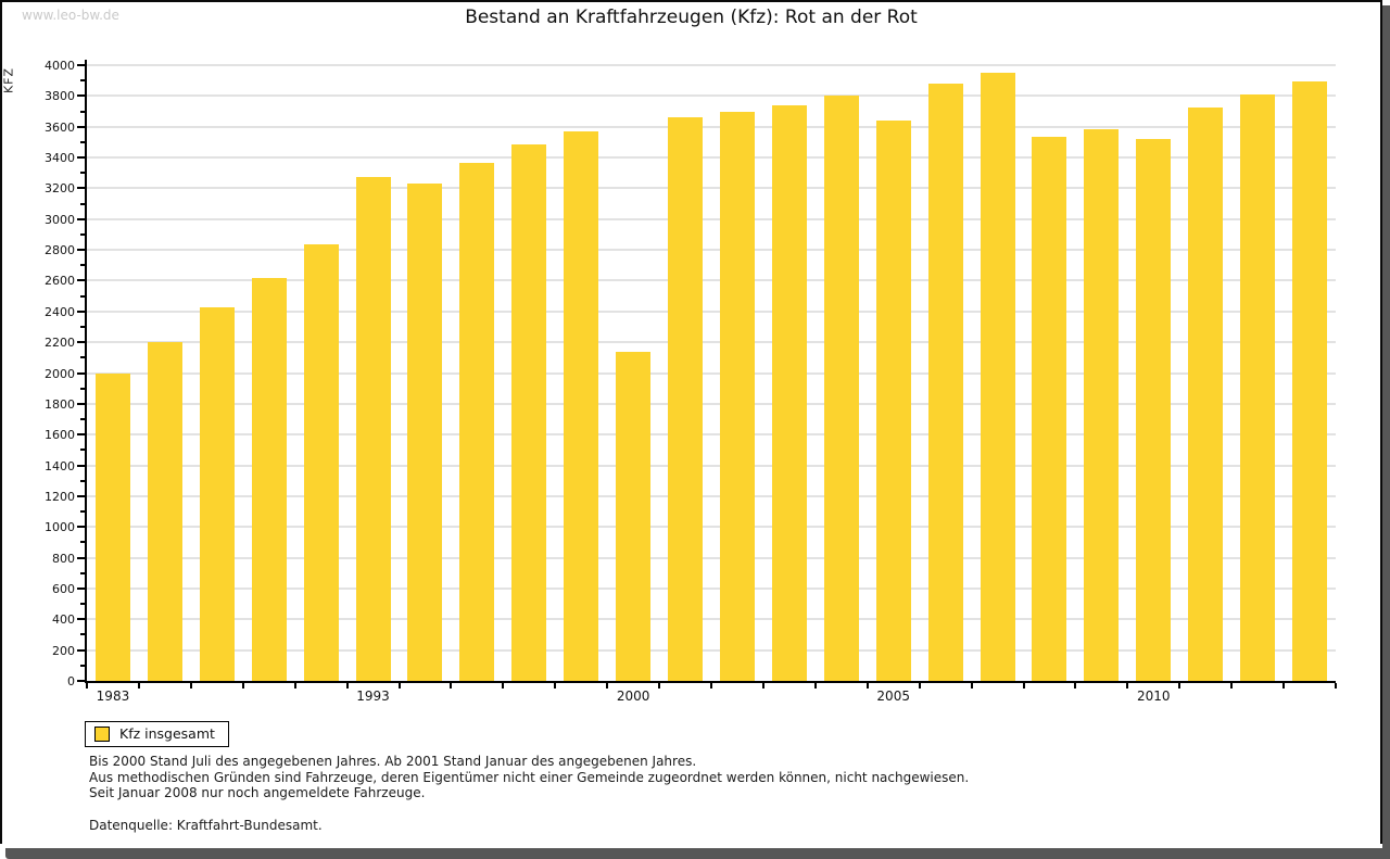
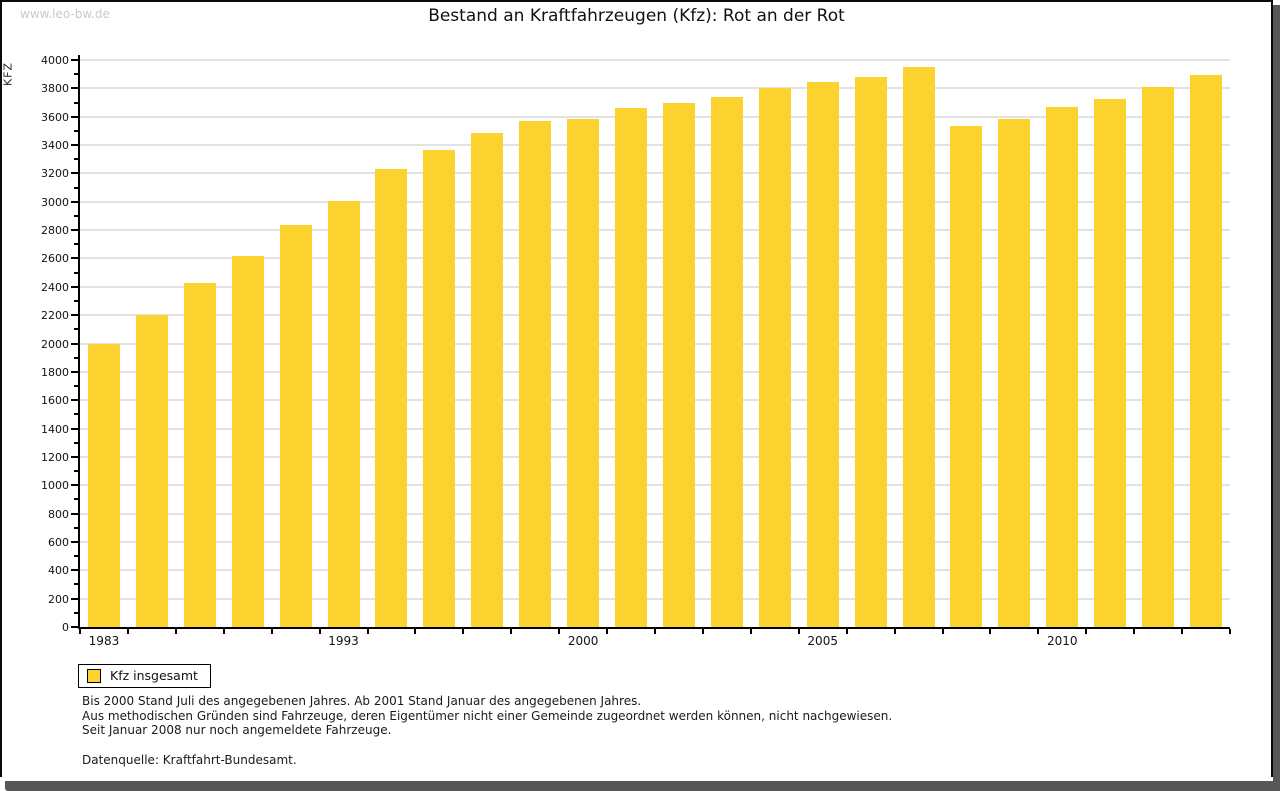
1993: 3270 -> 3000
2000: 2140 -> 3580
2005: 3640 -> 3840
2010: 3520 -> 3660
